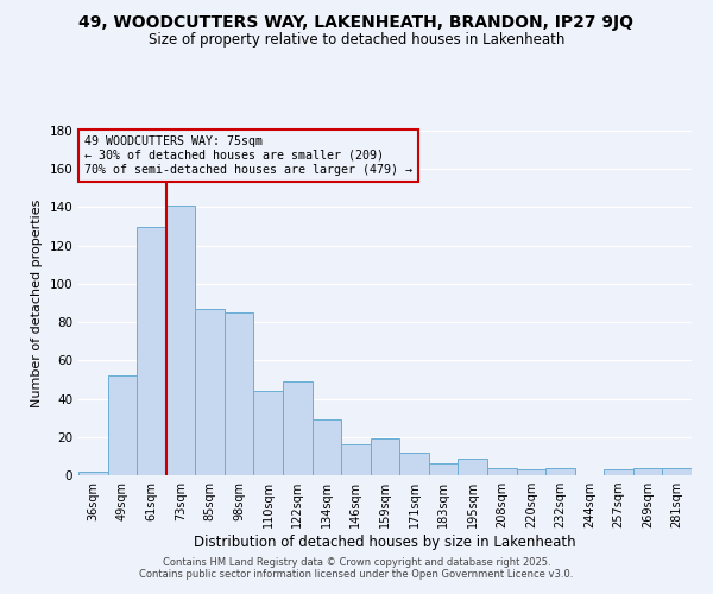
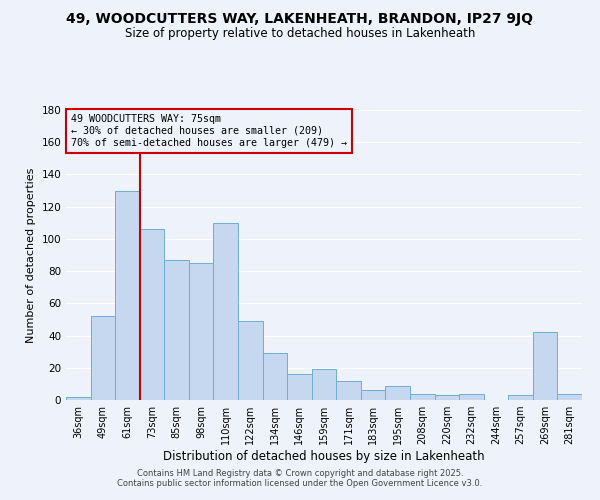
73sqm: 141 -> 106
110sqm: 44 -> 110
269sqm: 4 -> 42
